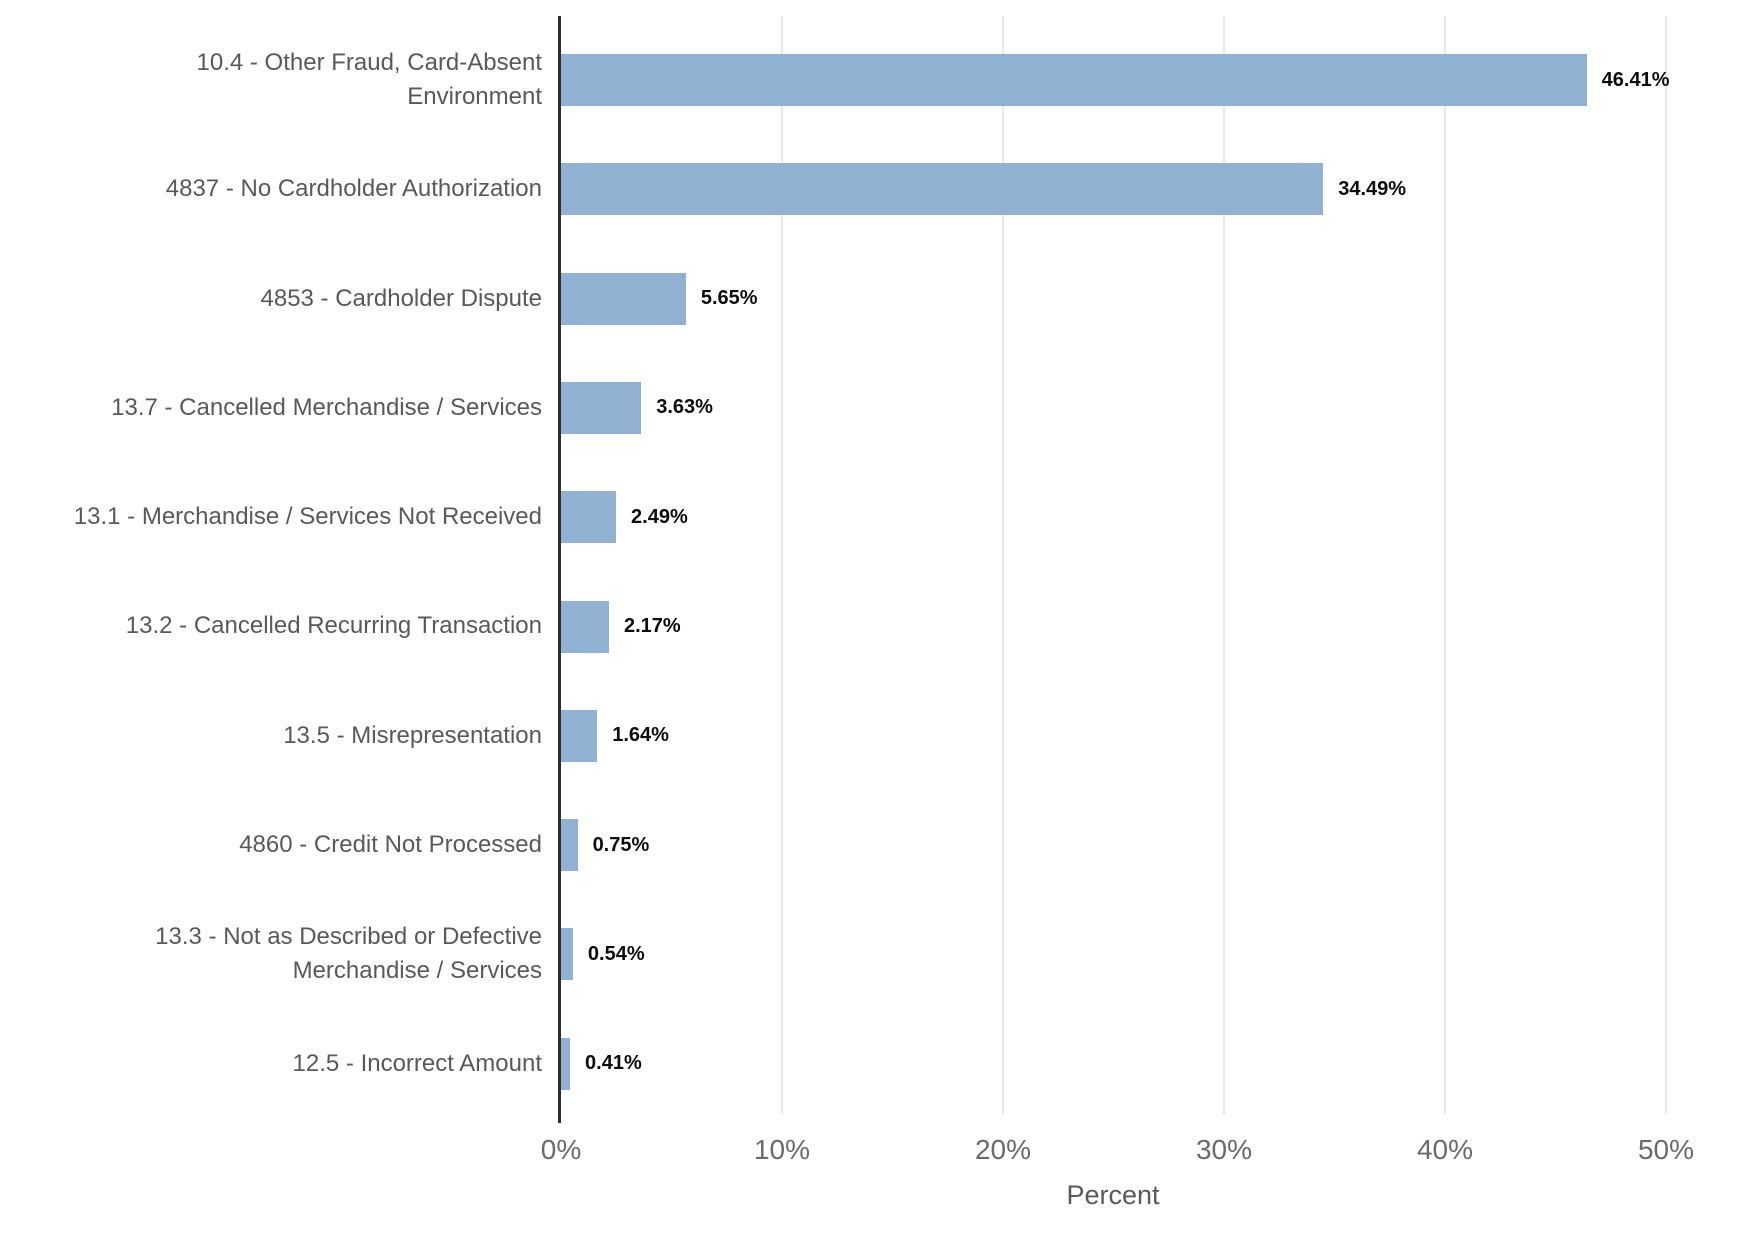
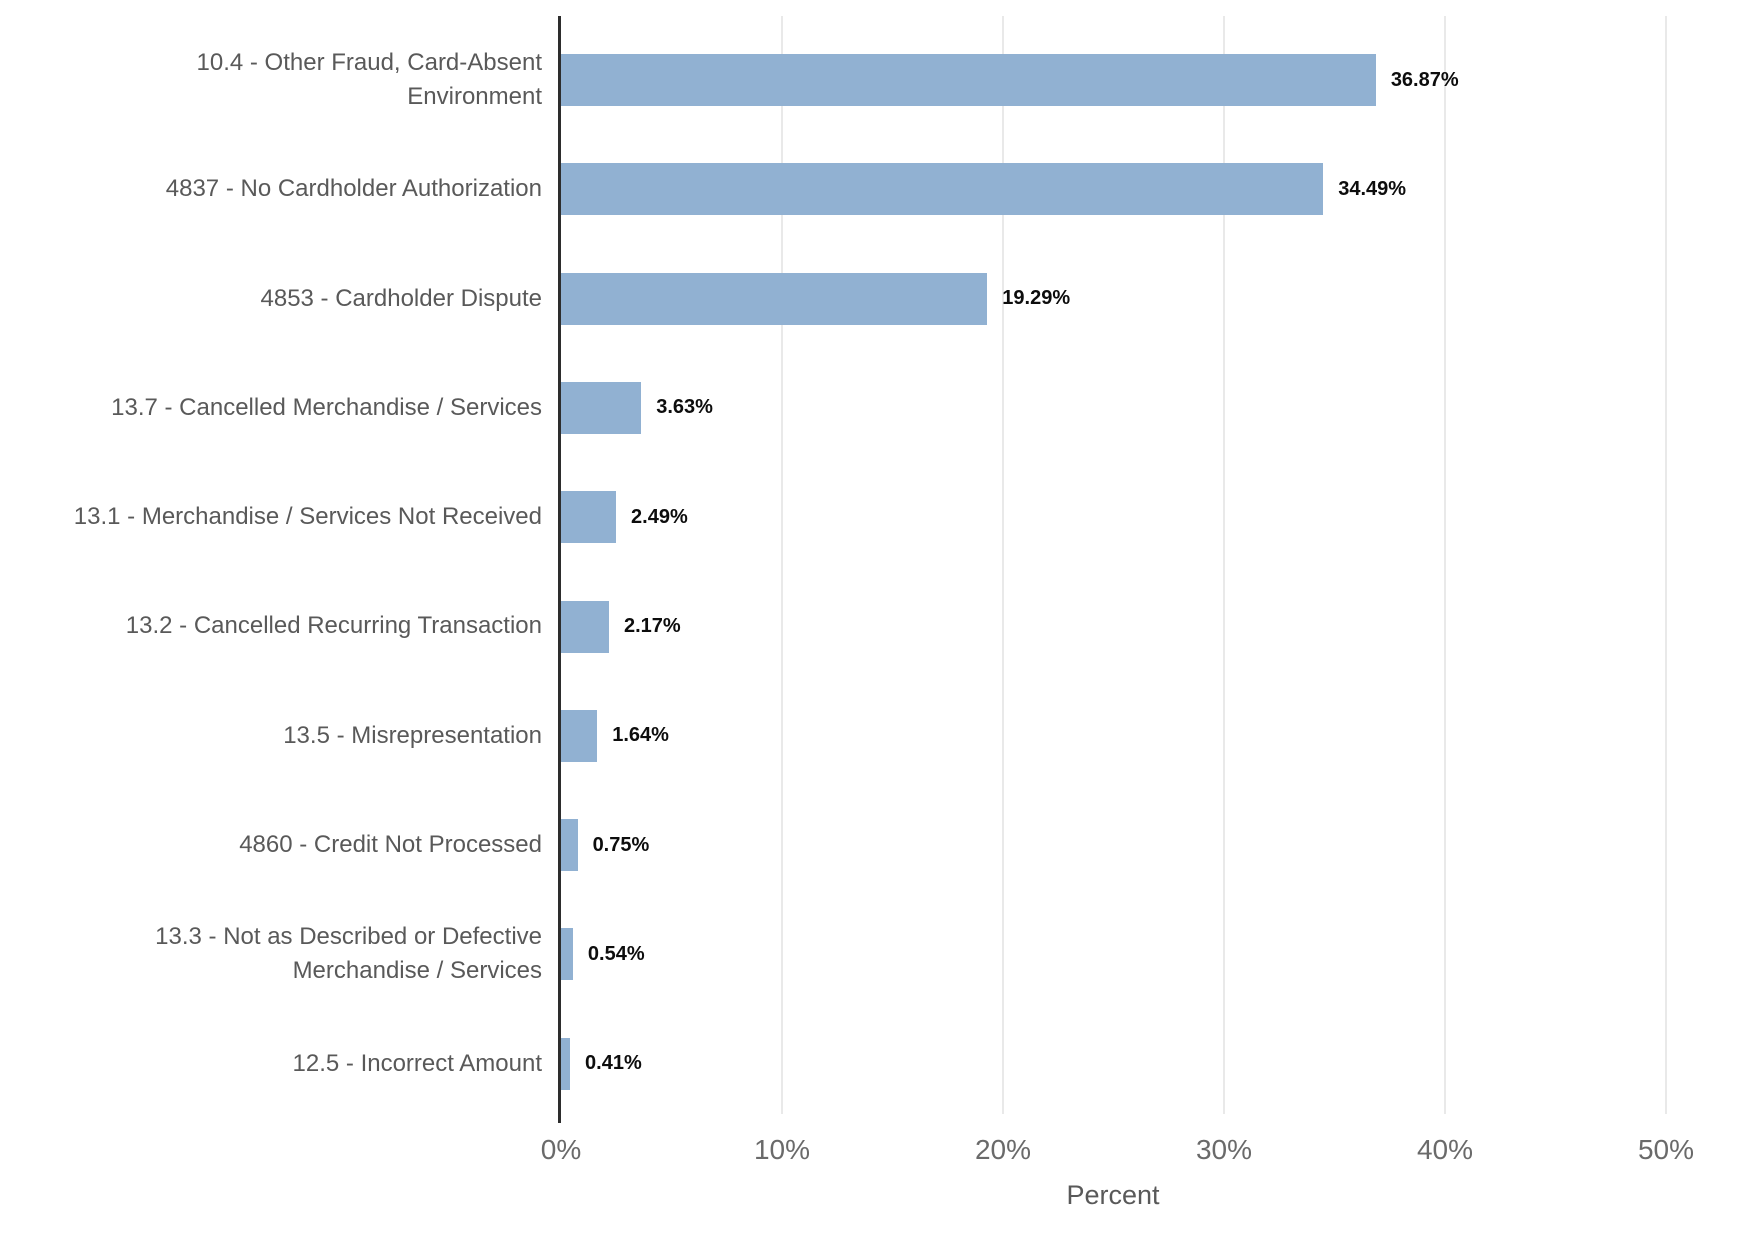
10.4 - Other Fraud, Card-Absent Environment: 46.41% -> 36.87%
4853 - Cardholder Dispute: 5.65% -> 19.29%
